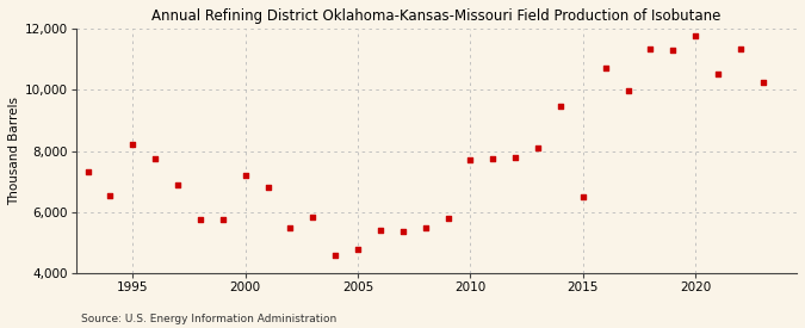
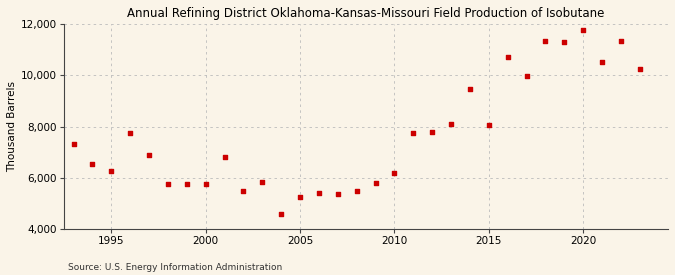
1995: 8,200 -> 6,250
2000: 7,200 -> 5,750
2005: 4,800 -> 5,250
2010: 7,700 -> 6,200
2015: 6,500 -> 8,050
